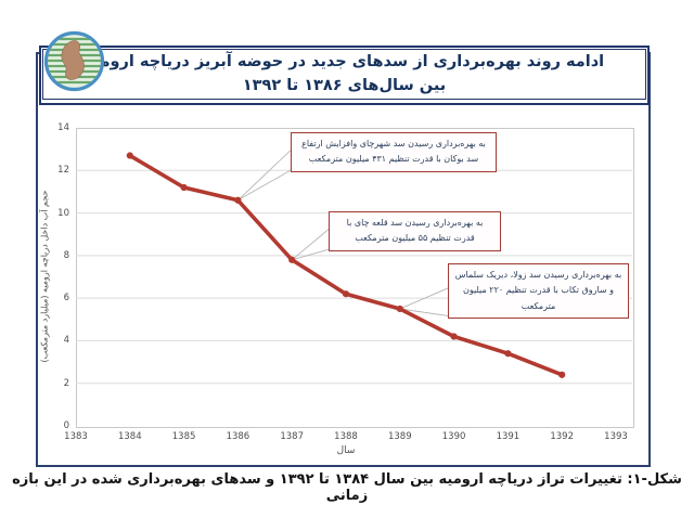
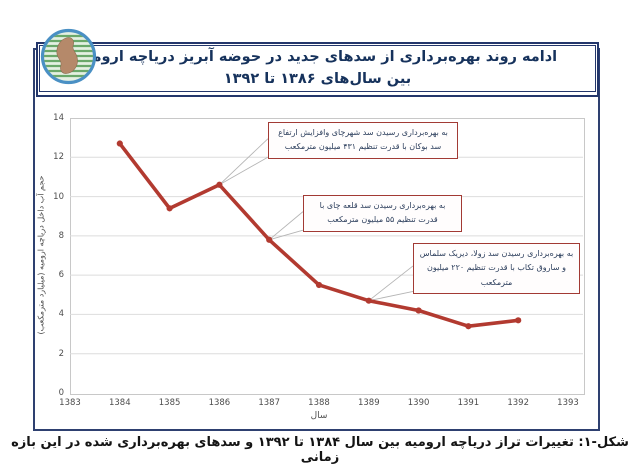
1385: 11.2 -> 9.4
1388: 6.2 -> 5.5
1389: 5.5 -> 4.7
1392: 2.4 -> 3.7
